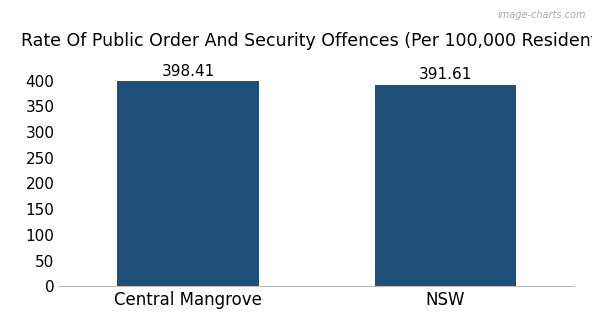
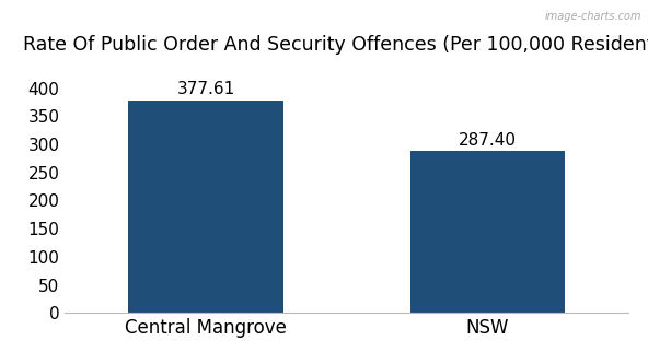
Central Mangrove: 398.41 -> 377.61
NSW: 391.61 -> 287.40
